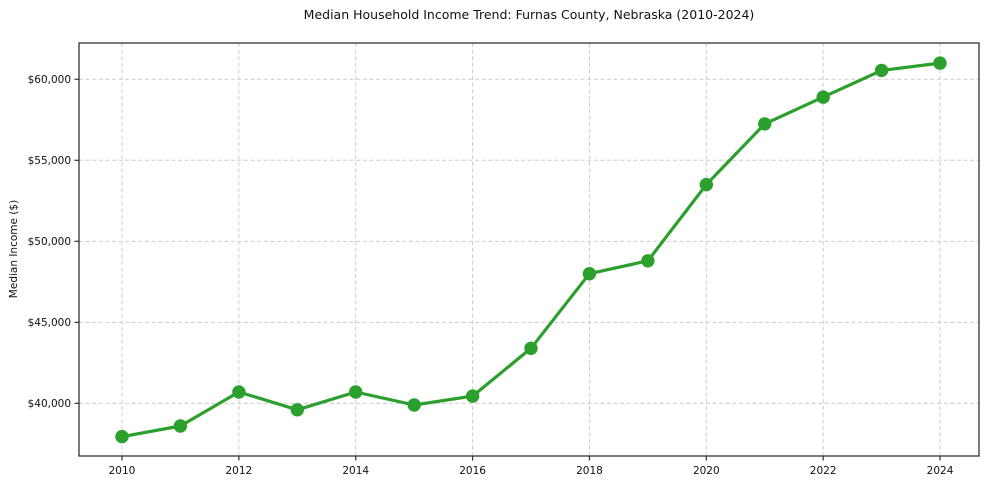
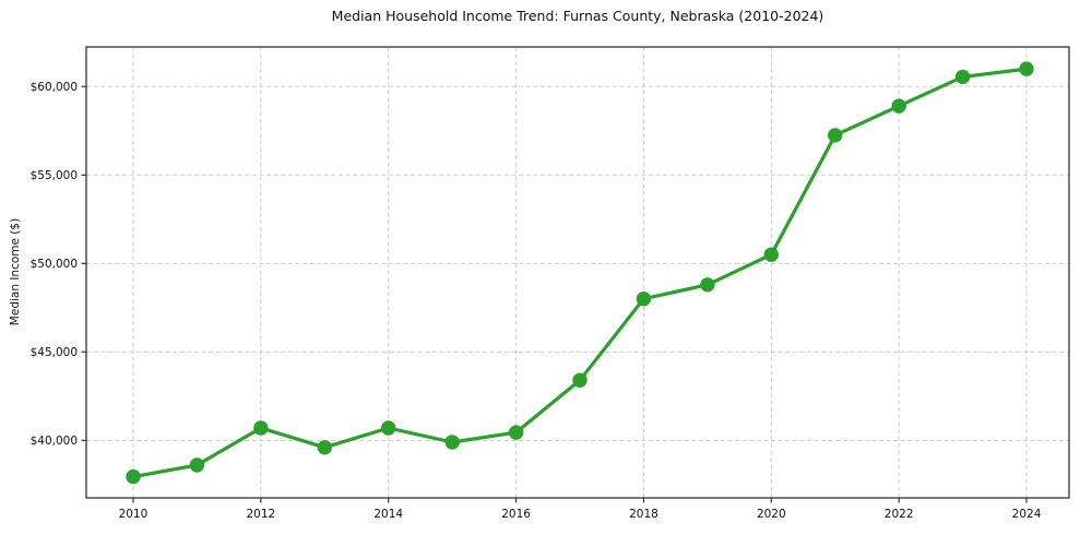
2020: $53500 -> $50500
